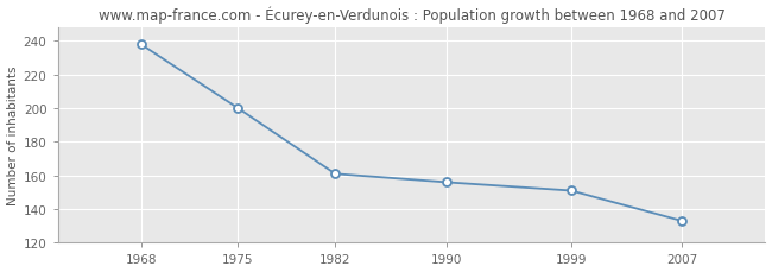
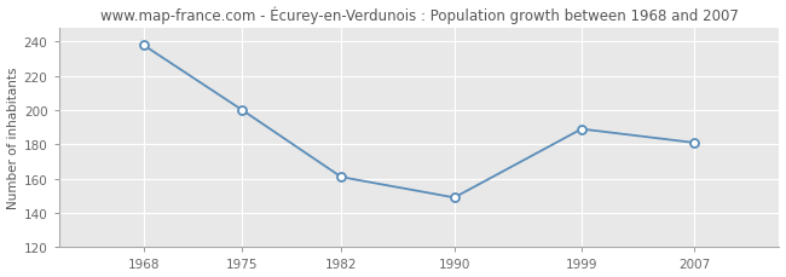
1990: 156 -> 149
1999: 151 -> 189
2007: 133 -> 181
